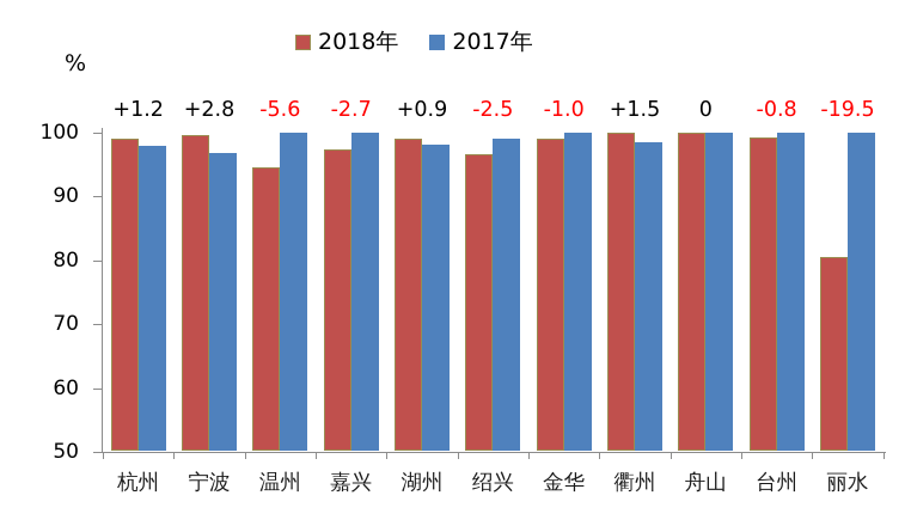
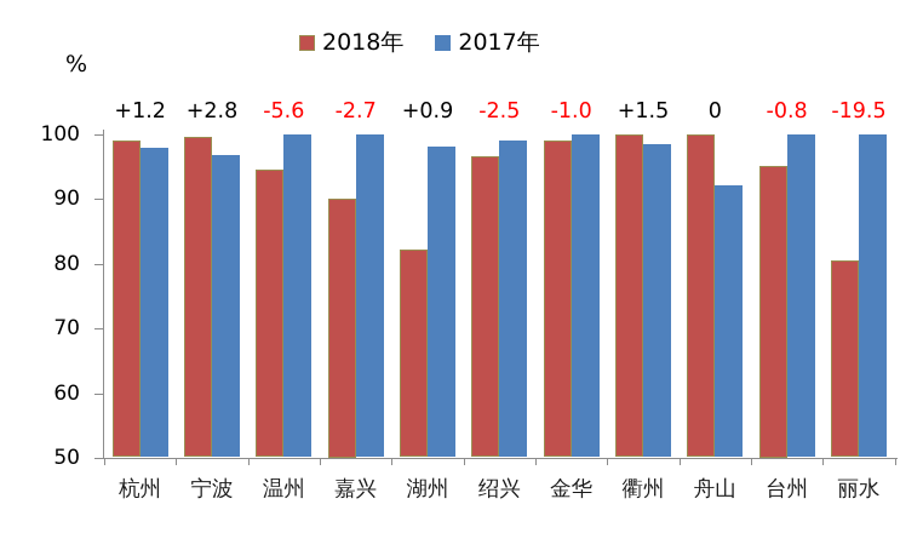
2018年/嘉兴: 97 -> 90
2018年/湖州: 99 -> 82
2017年/舟山: 100 -> 92
2018年/台州: 99 -> 95
